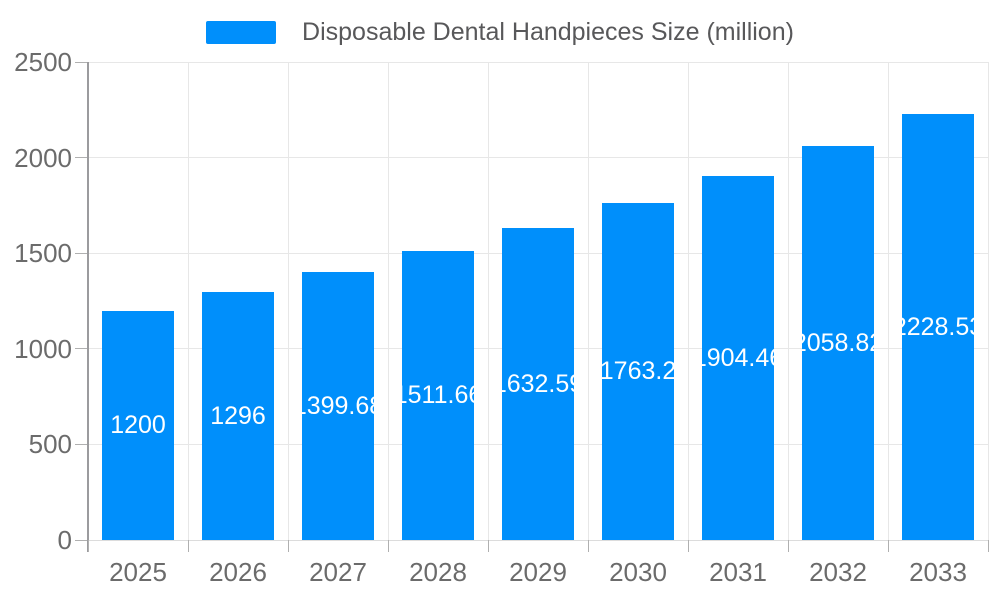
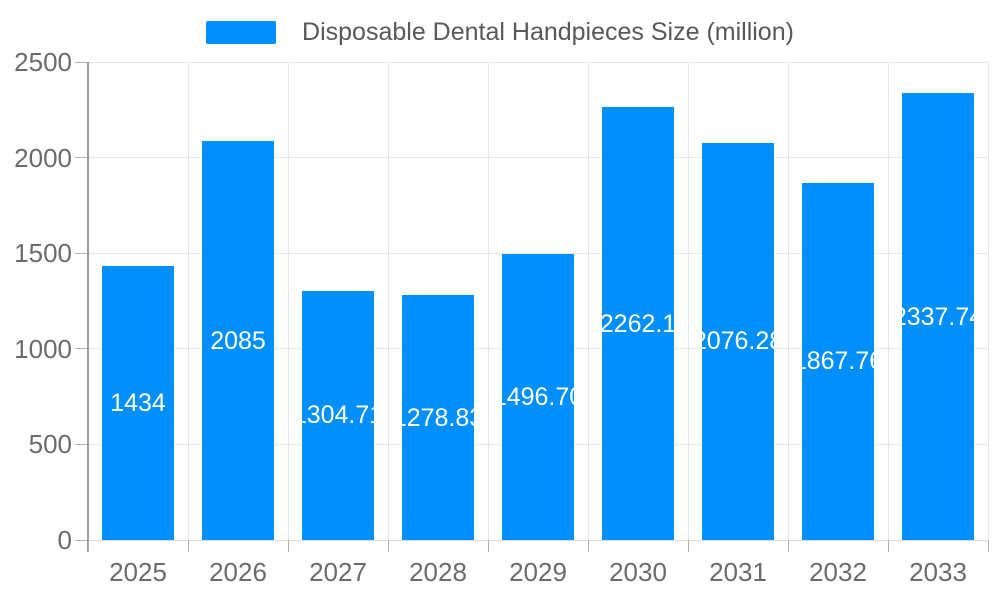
2025: 1200 -> 1434
2026: 1296 -> 2085
2027: 1399.68 -> 1304.71
2028: 1511.66 -> 1278.83
2029: 1632.59 -> 1496.70
2030: 1763.2 -> 2262.1
2031: 1904.46 -> 2076.28
2032: 2058.82 -> 1867.76
2033: 2228.53 -> 2337.74
